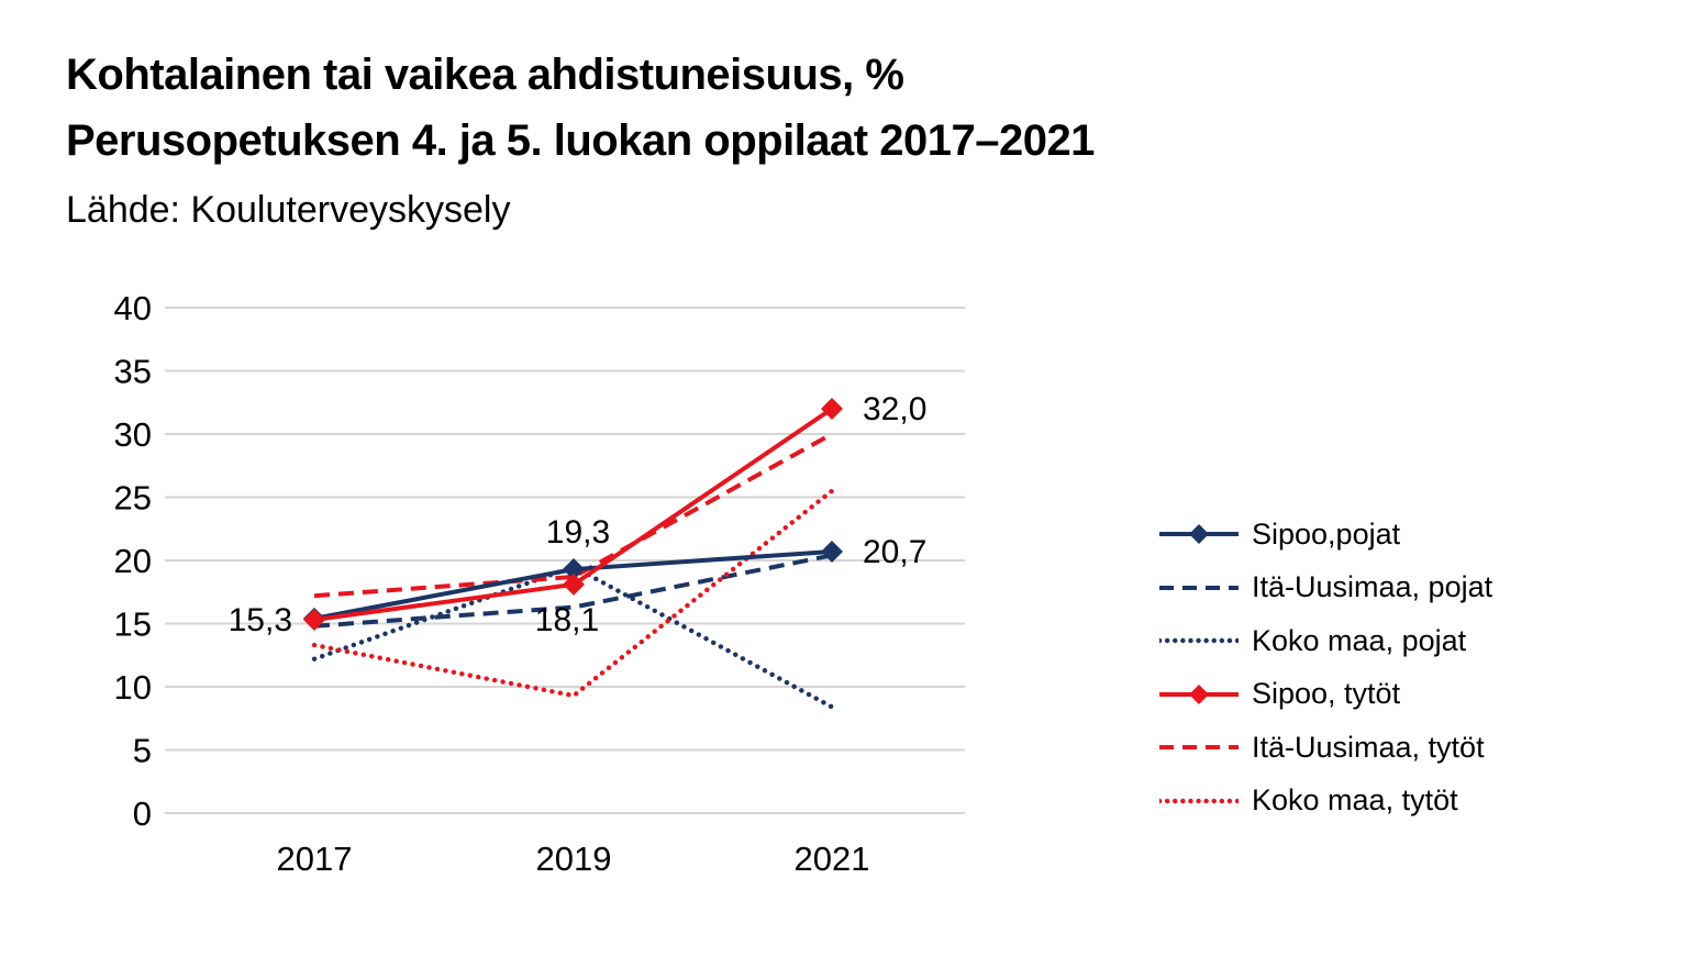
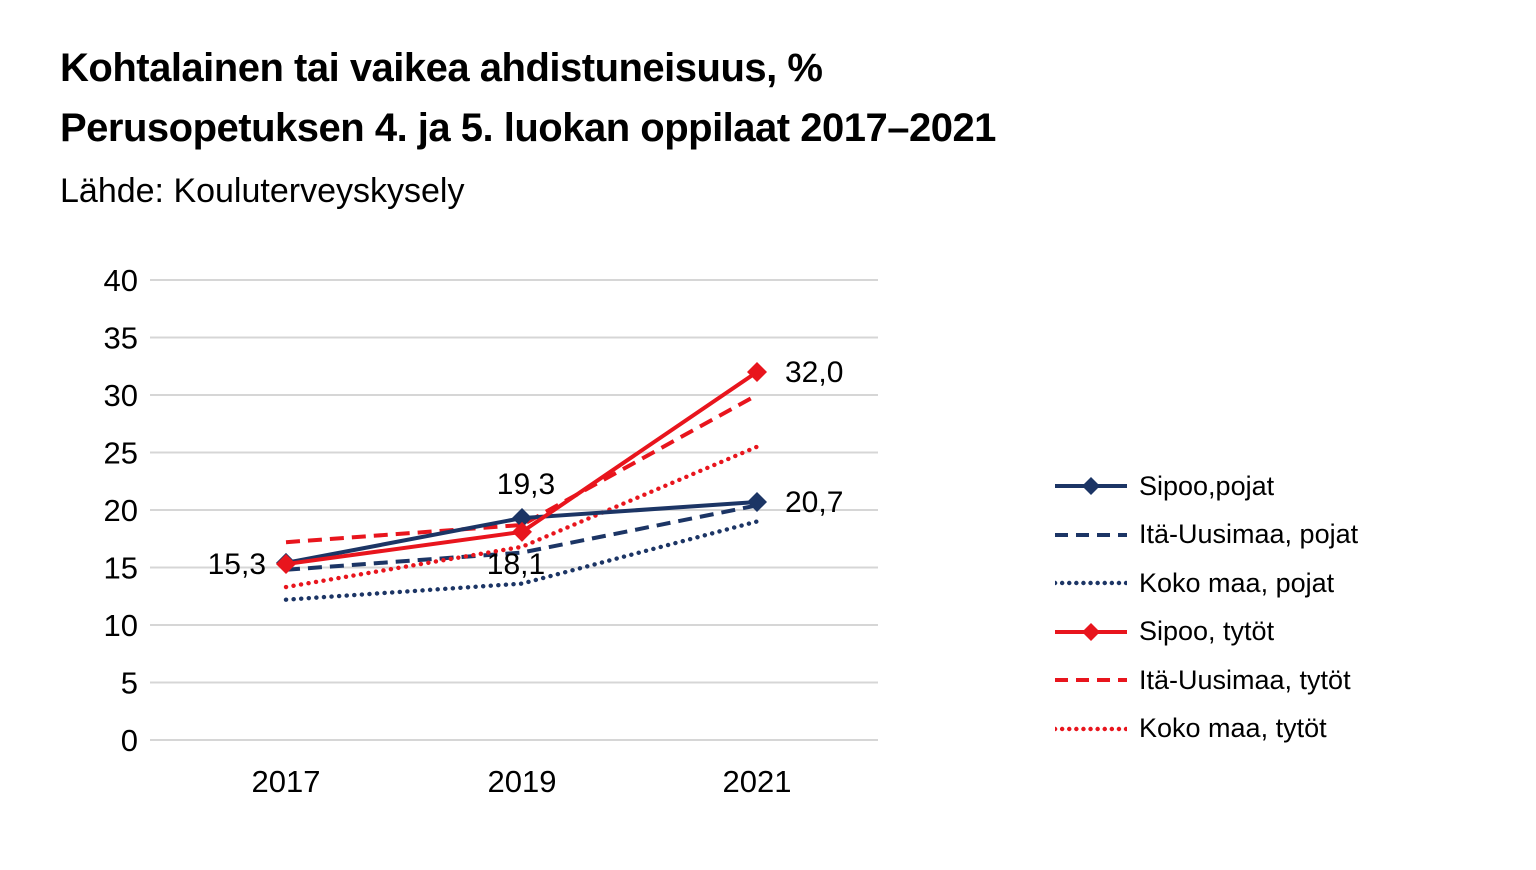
Koko maa, pojat/2019: 19.5 -> 13.6
Koko maa, tytöt/2019: 9.3 -> 16.8
Koko maa, pojat/2021: 8.4 -> 19.0
